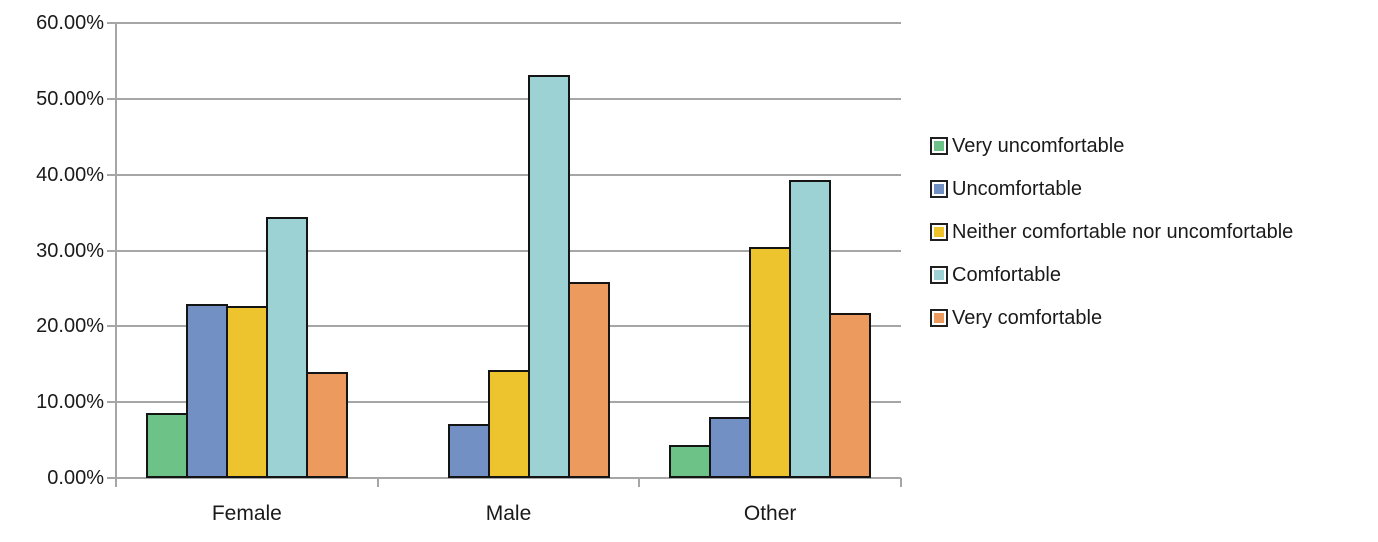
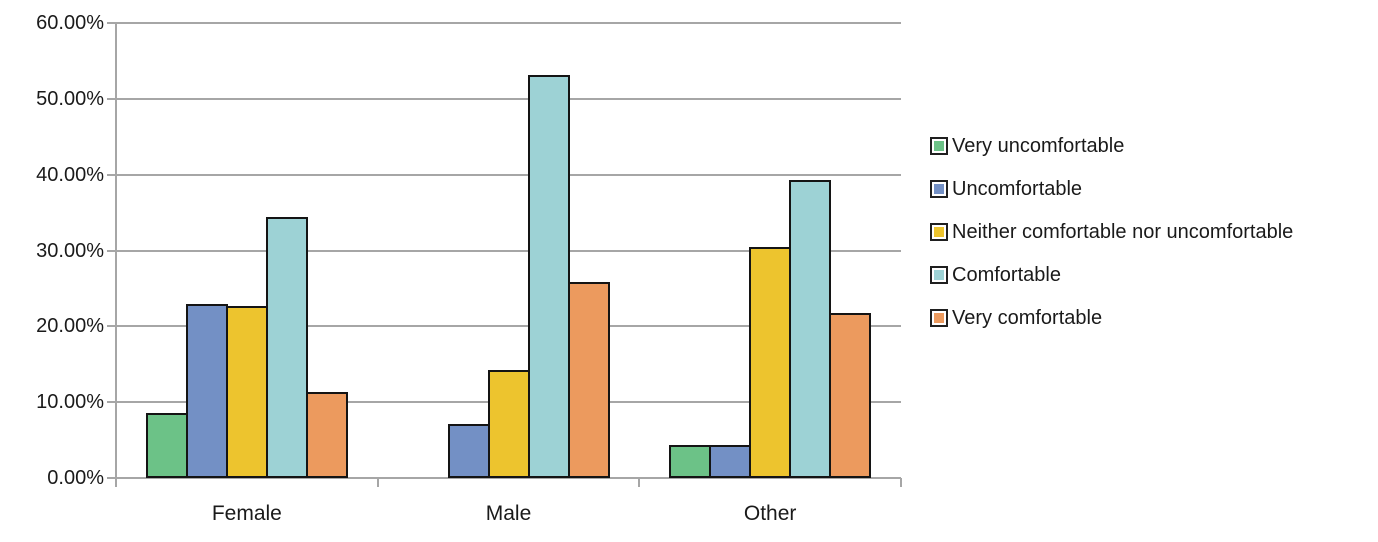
Very comfortable/Female: 14% -> 11%
Uncomfortable/Other: 8% -> 4%
